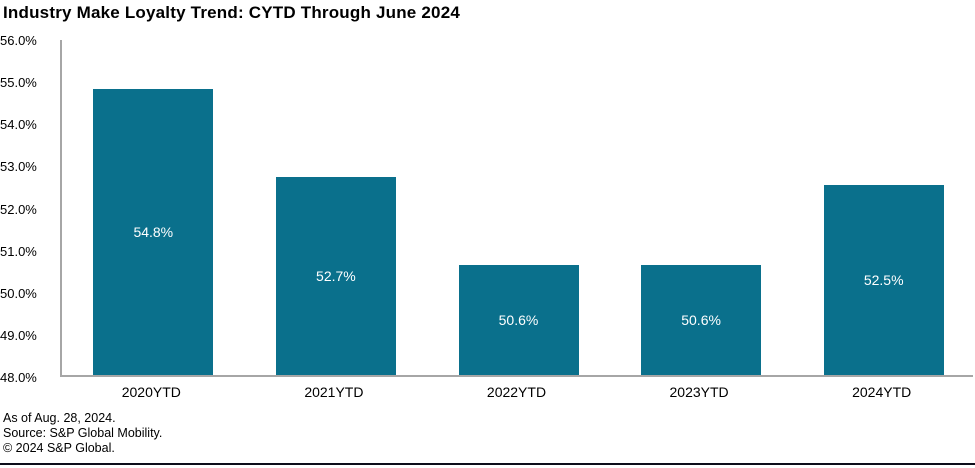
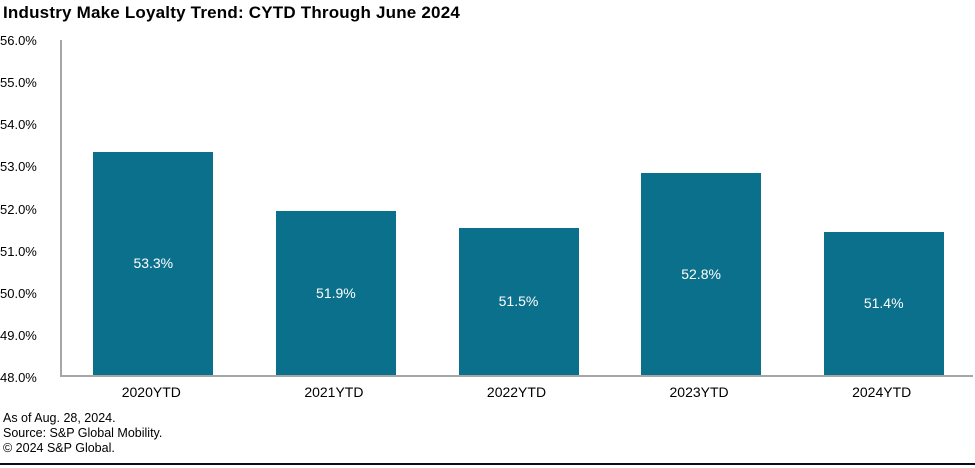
2020YTD: 54.8% -> 53.3%
2021YTD: 52.7% -> 51.9%
2022YTD: 50.6% -> 51.5%
2023YTD: 50.6% -> 52.8%
2024YTD: 52.5% -> 51.4%
